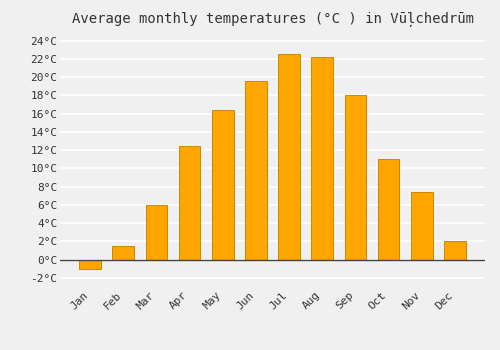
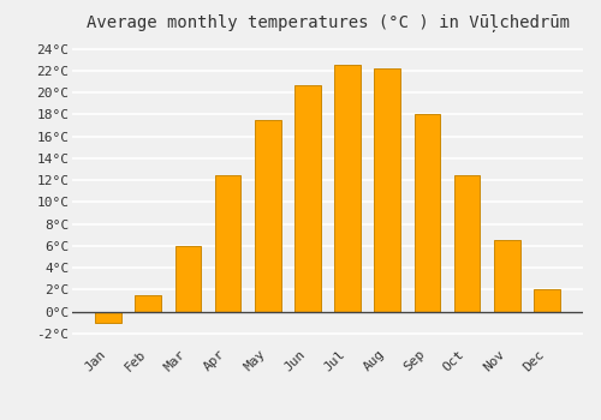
May: 16.4°C -> 17.5°C
Jun: 19.6°C -> 20.7°C
Oct: 11.0°C -> 12.5°C
Nov: 7.4°C -> 6.5°C
